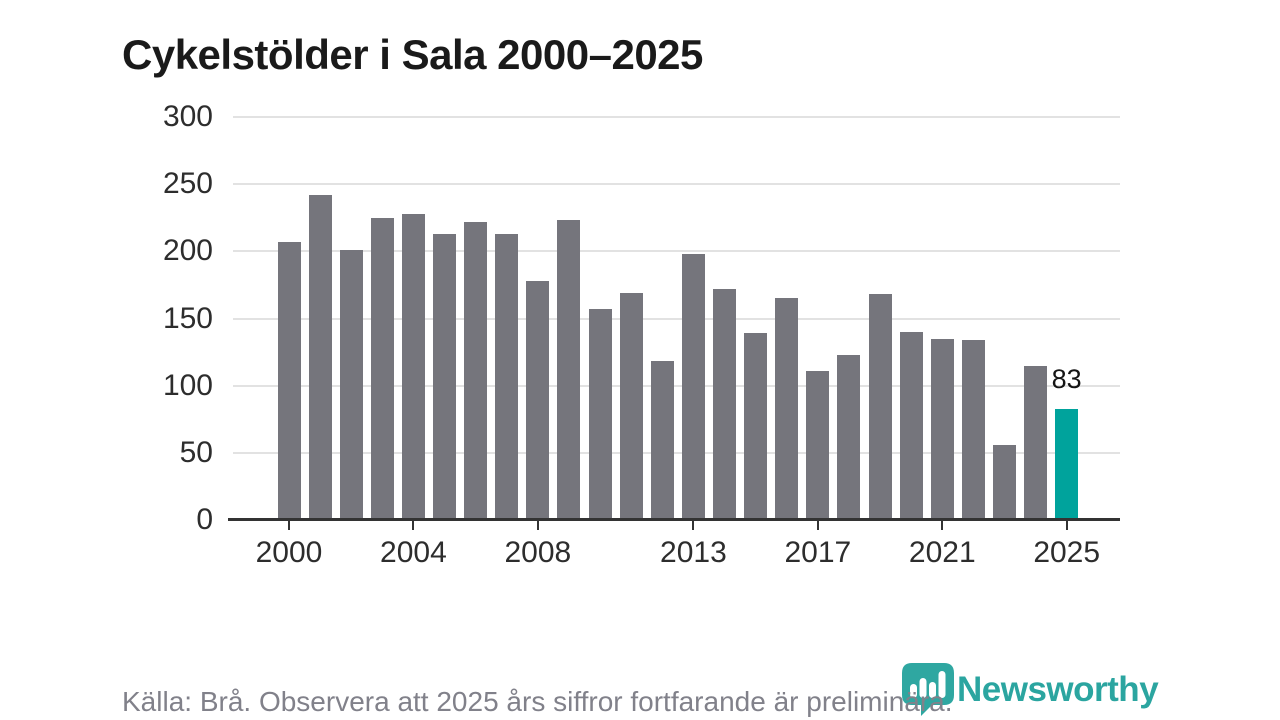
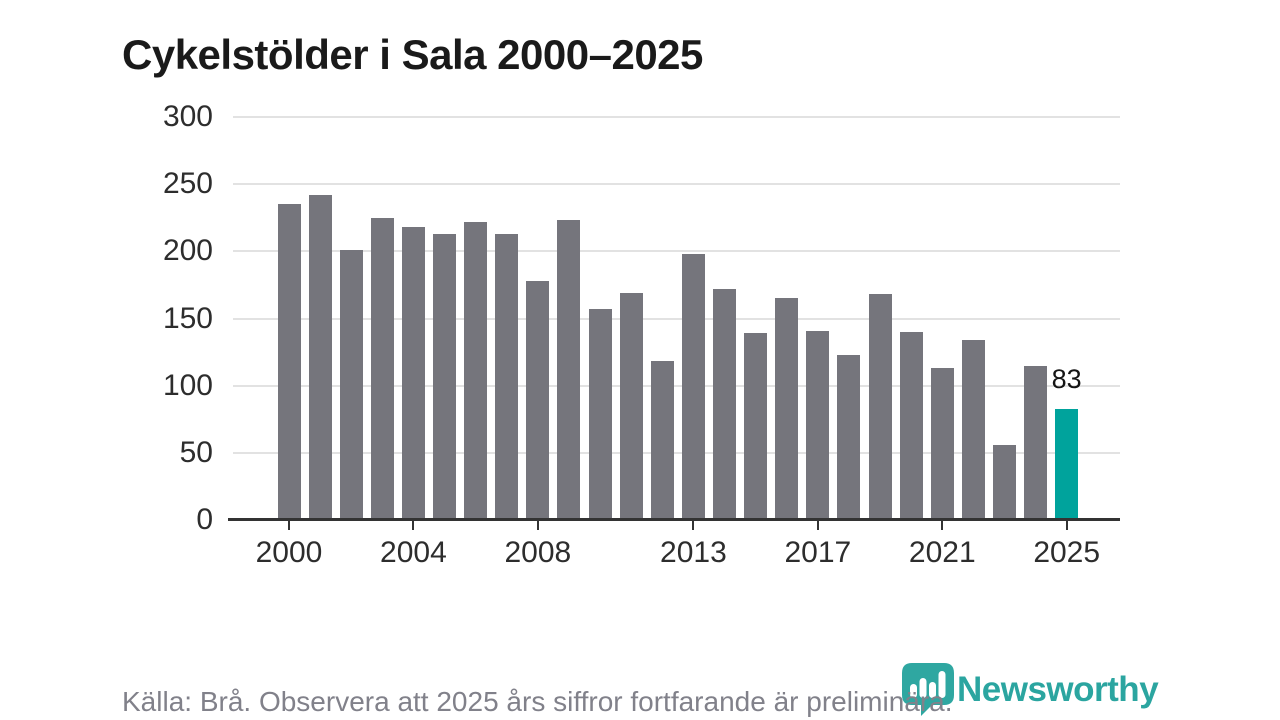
2000: 207 -> 235
2004: 228 -> 218
2017: 111 -> 141
2021: 135 -> 113
